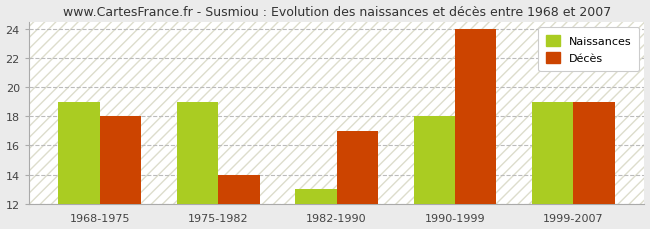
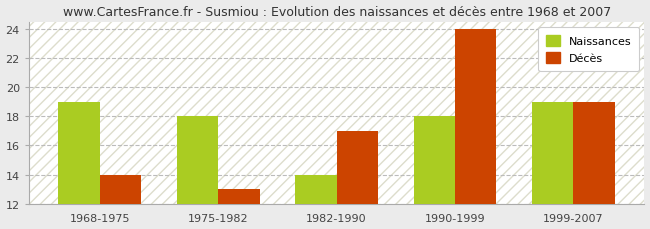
Décès/1968-1975: 18 -> 14
Naissances/1975-1982: 19 -> 18
Décès/1975-1982: 14 -> 13
Naissances/1982-1990: 13 -> 14
